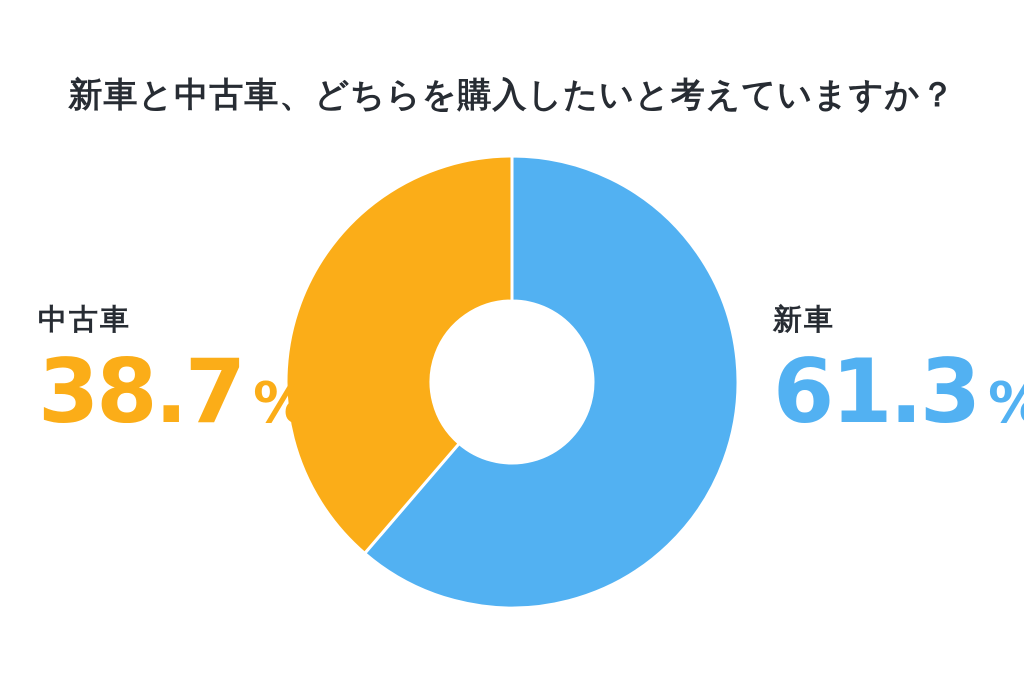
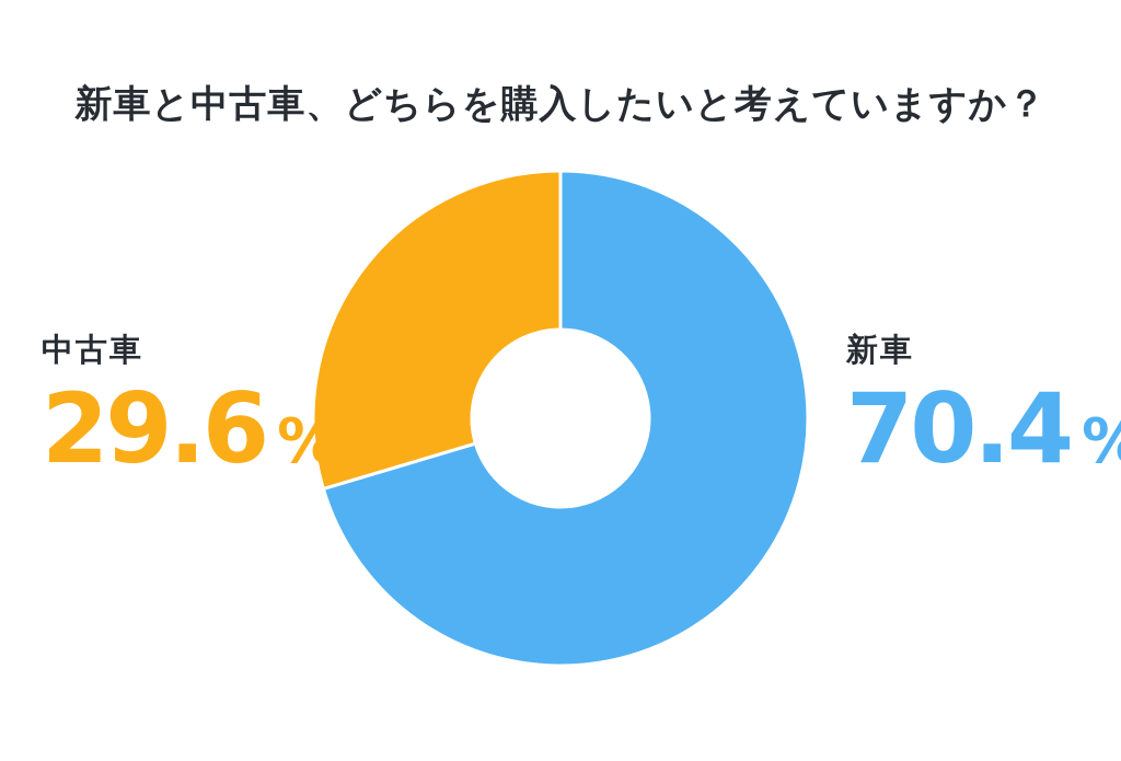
新車: 61.3 -> 70.4
中古車: 38.7 -> 29.6
